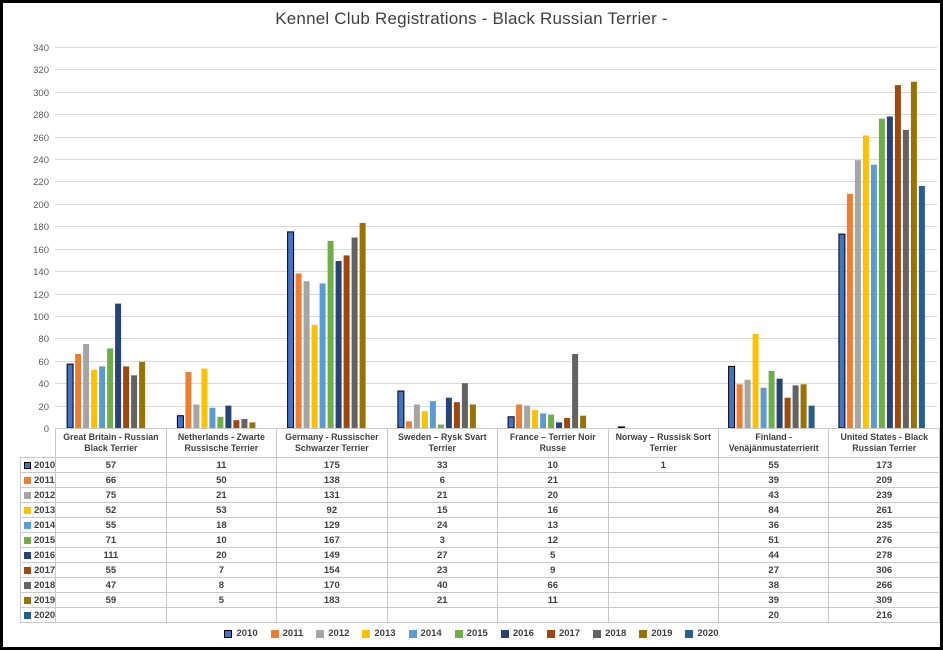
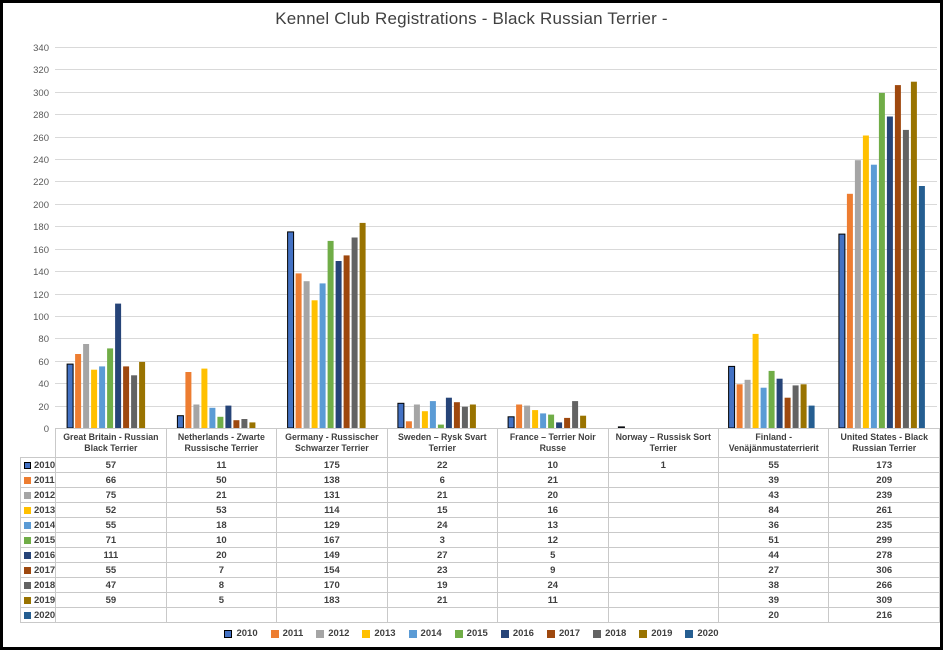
2013/Germany - Russischer Schwarzer Terrier: 92 -> 114
2010/Sweden – Rysk Svart Terrier: 33 -> 22
2018/Sweden – Rysk Svart Terrier: 40 -> 19
2018/France – Terrier Noir Russe: 66 -> 24
2015/United States - Black Russian Terrier: 276 -> 299
